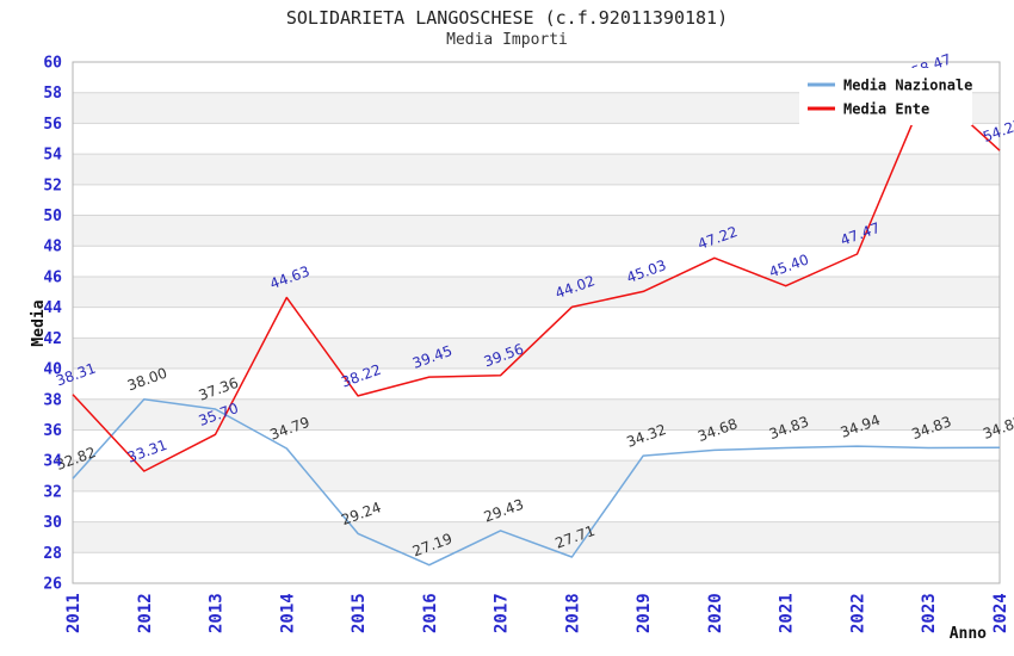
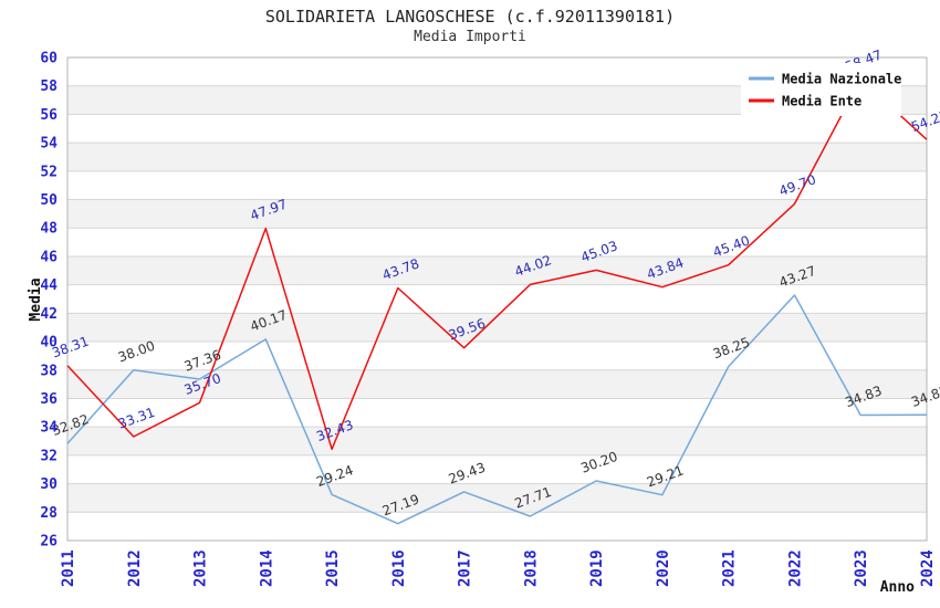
Media Nazionale/2014: 34.79 -> 40.17
Media Ente/2014: 44.63 -> 47.97
Media Ente/2015: 38.22 -> 32.43
Media Ente/2016: 39.45 -> 43.78
Media Nazionale/2019: 34.32 -> 30.20
Media Nazionale/2020: 34.68 -> 29.21
Media Ente/2020: 47.22 -> 43.84
Media Nazionale/2021: 34.83 -> 38.25
Media Nazionale/2022: 34.94 -> 43.27
Media Ente/2022: 47.47 -> 49.70
